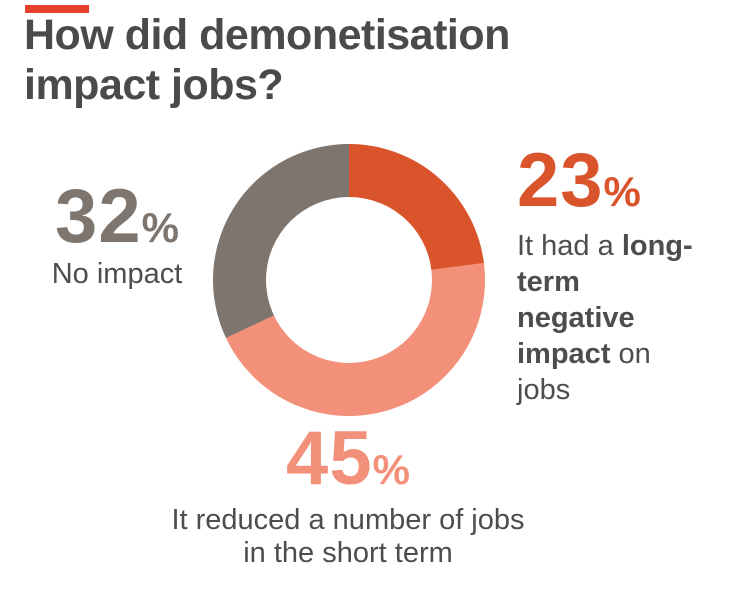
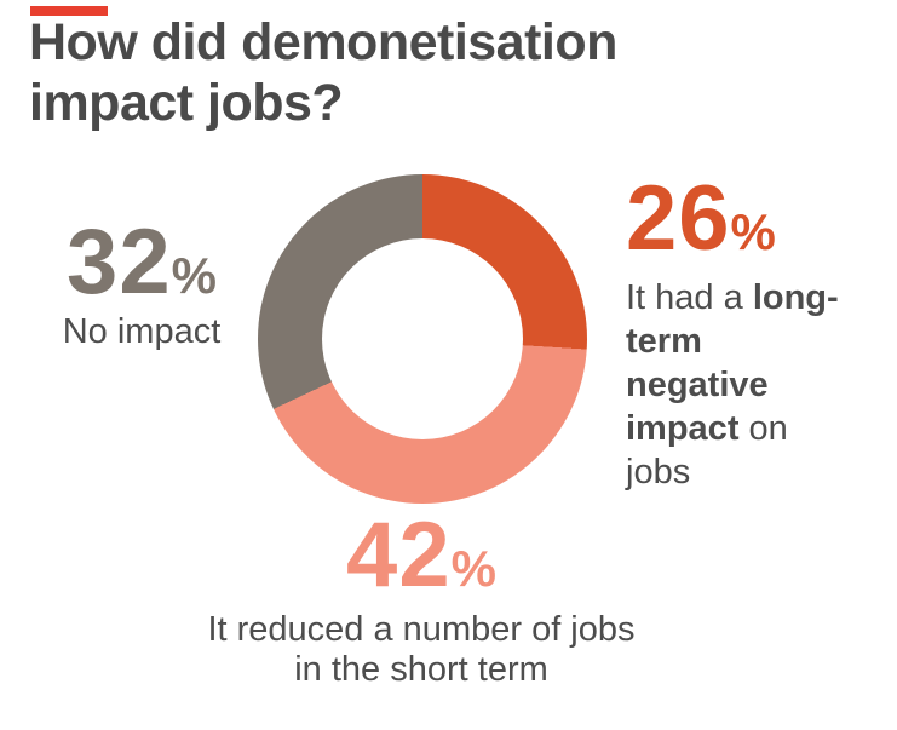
It had a long-term negative impact on jobs: 23 -> 26
It reduced a number of jobs in the short term: 45 -> 42
